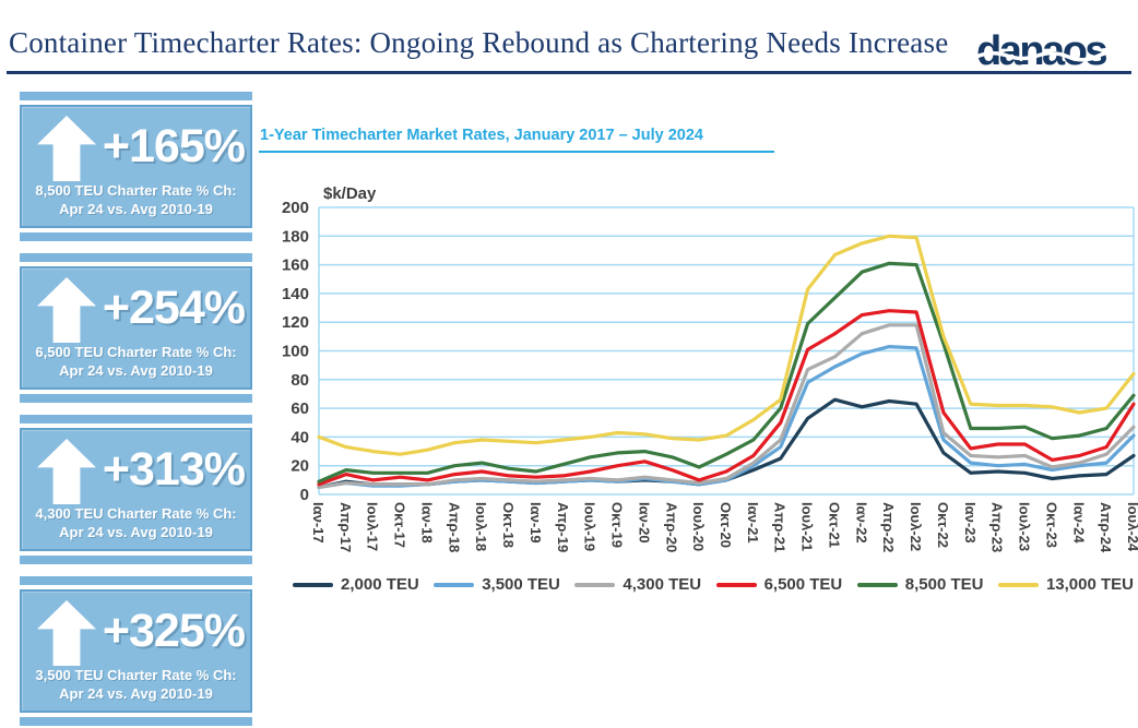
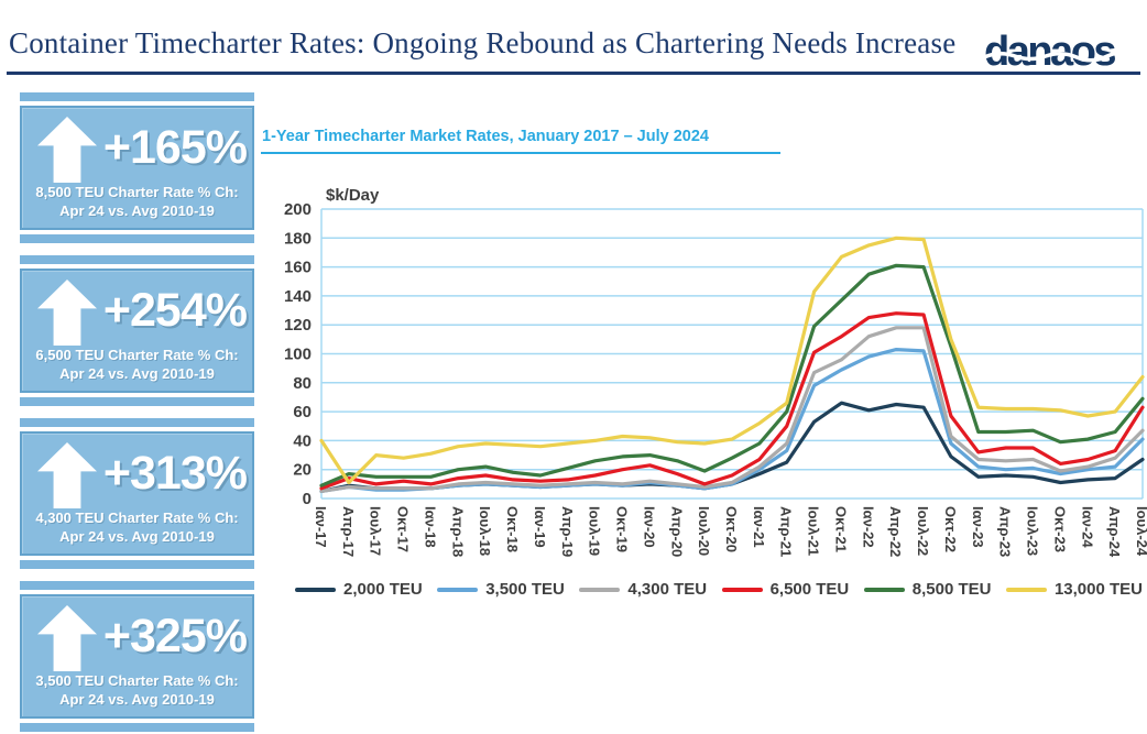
13,000 TEU/Απρ-17: 33 -> 11
